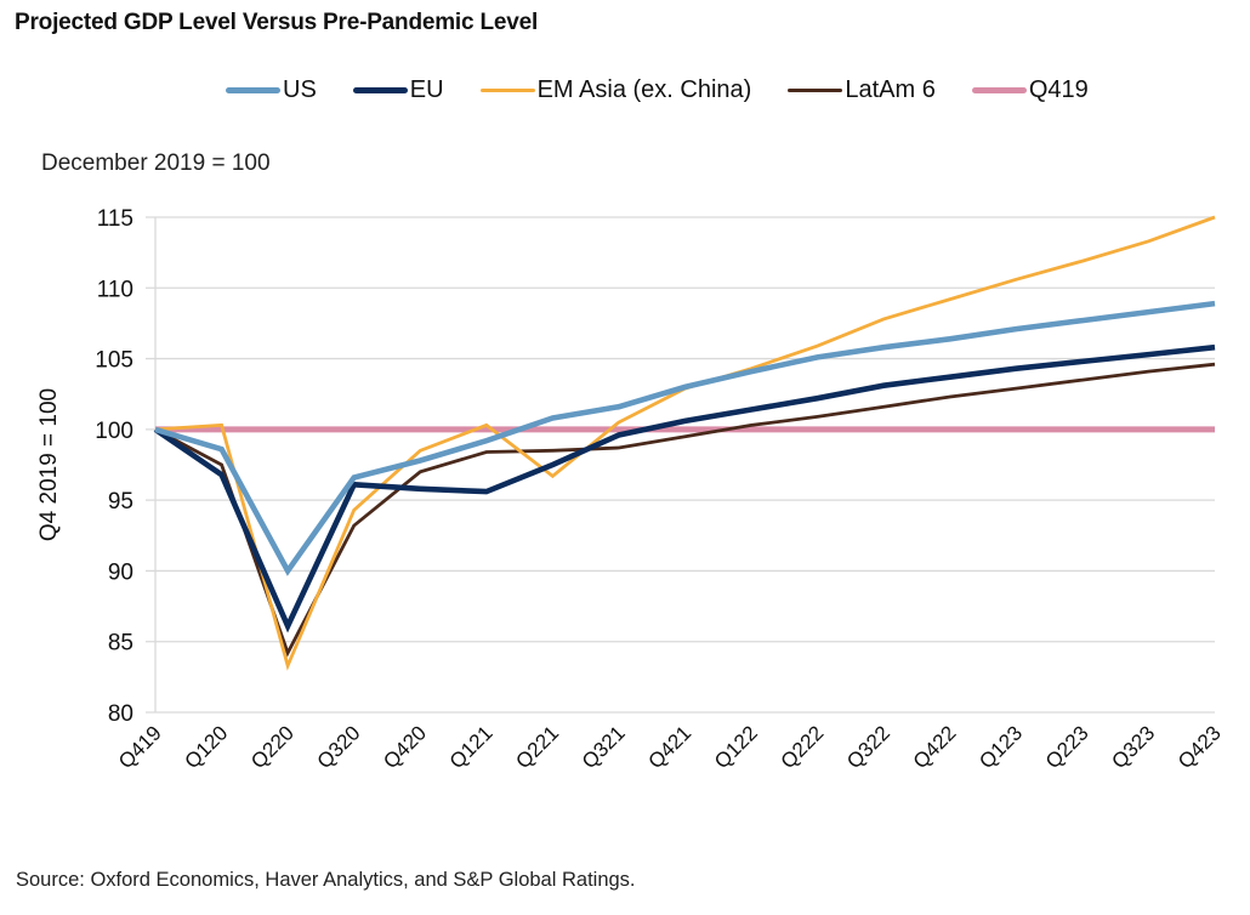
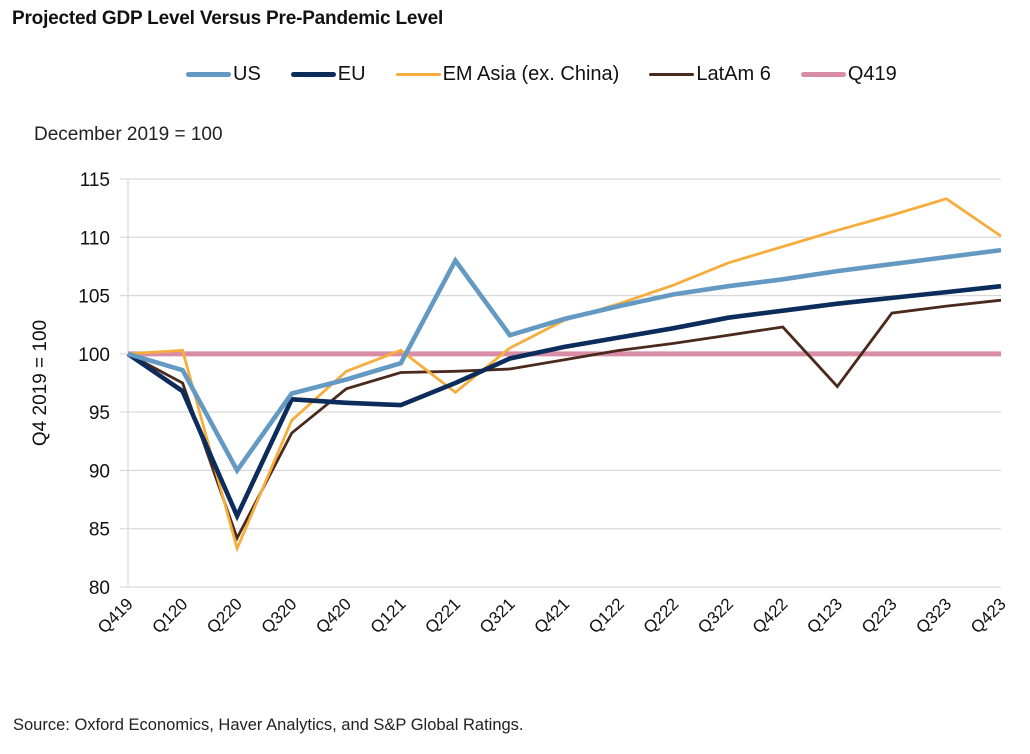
US/Q221: 100.8 -> 108.0
LatAm 6/Q123: 102.9 -> 97.2
EM Asia (ex. China)/Q423: 115.0 -> 110.1
